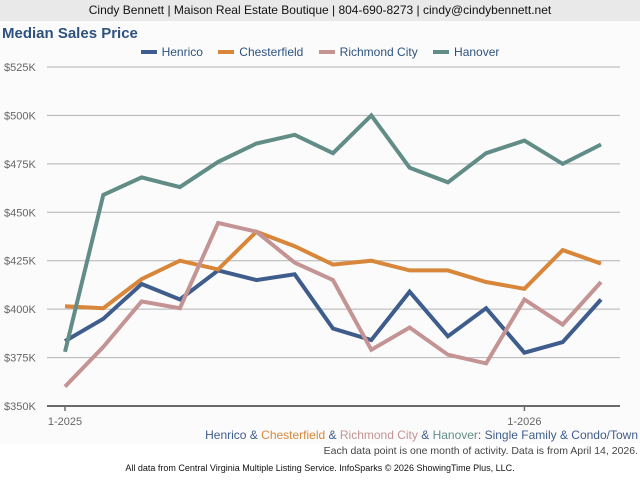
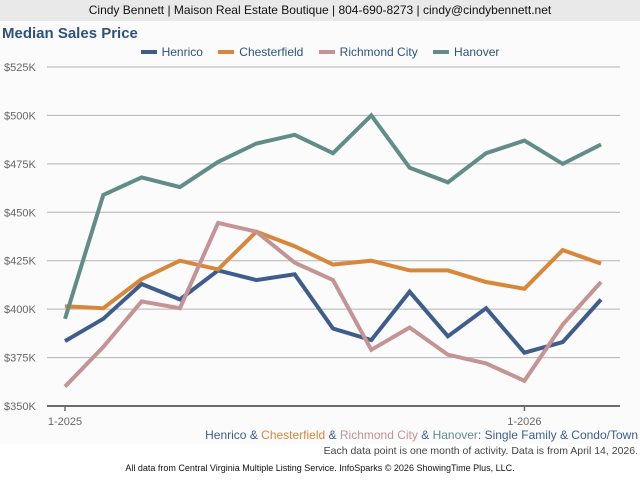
Hanover/1-2025: $378K -> $395K
Richmond City/1-2026: $405K -> $363K
